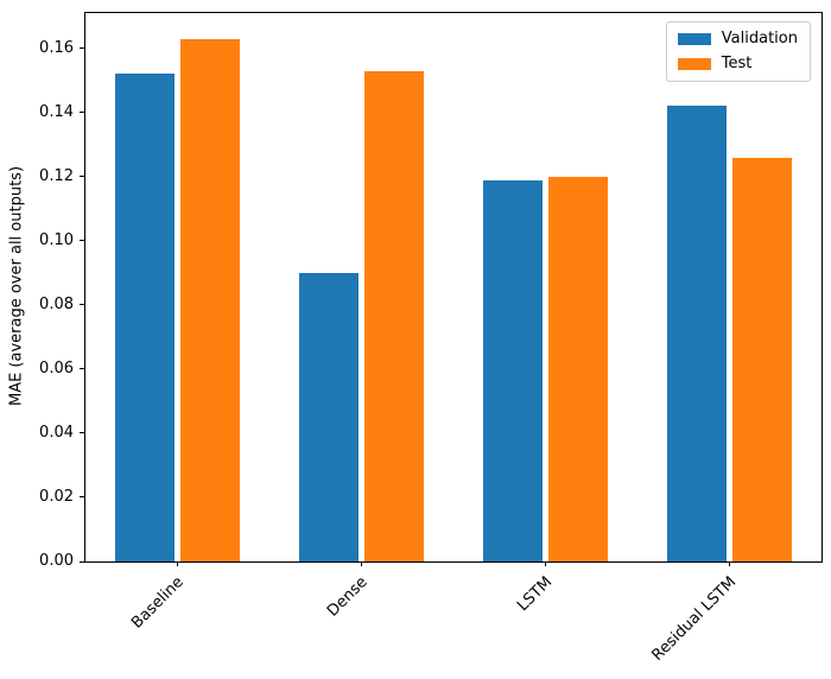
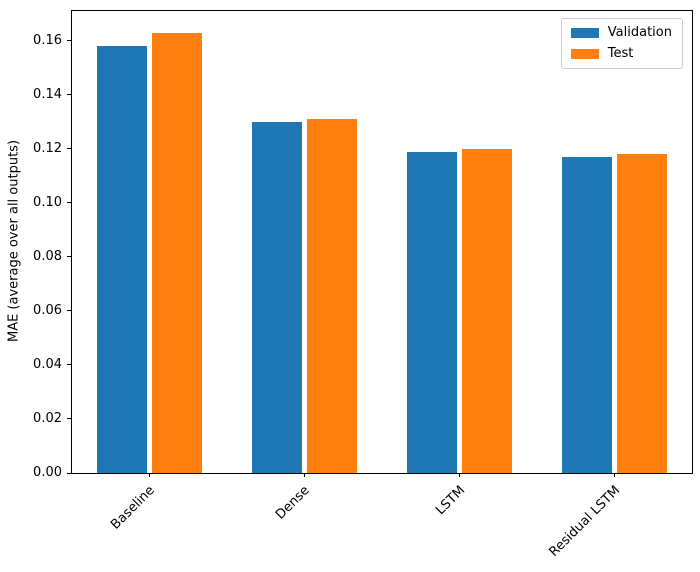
Validation/Baseline: 0.152 -> 0.158
Validation/Dense: 0.090 -> 0.130
Test/Dense: 0.153 -> 0.131
Validation/Residual LSTM: 0.142 -> 0.117
Test/Residual LSTM: 0.126 -> 0.118
